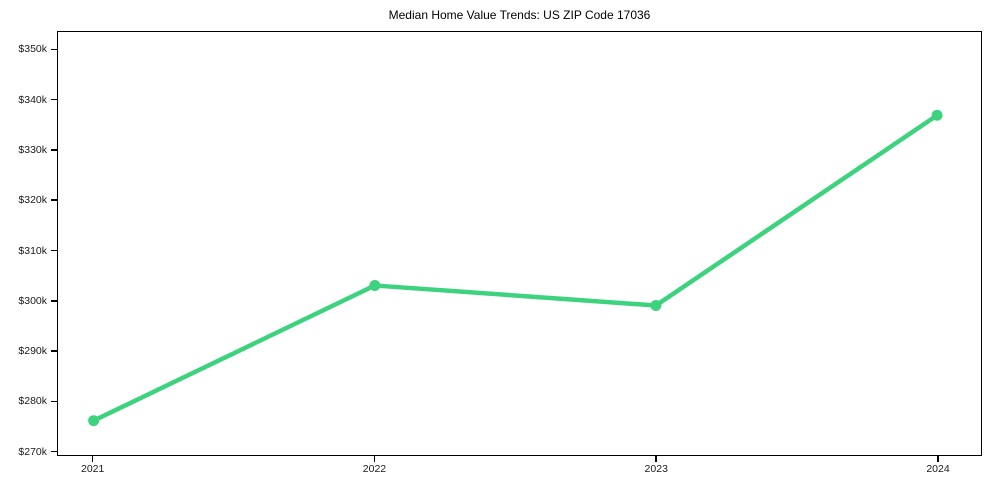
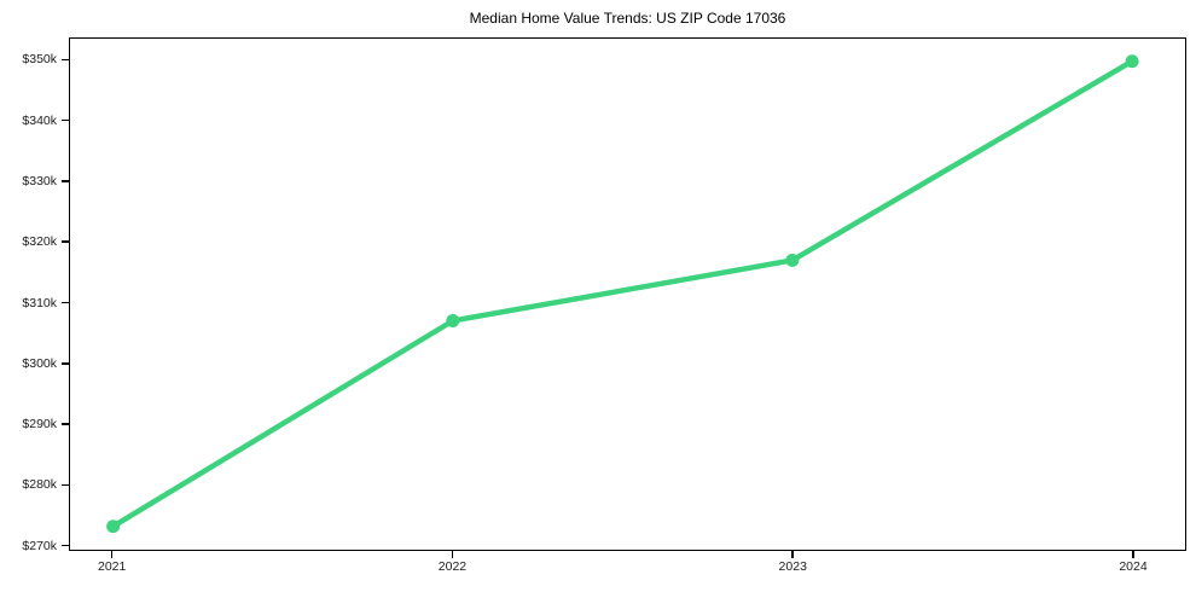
2021: $276k -> $273k
2022: $303k -> $307k
2023: $299k -> $317k
2024: $337k -> $350k
